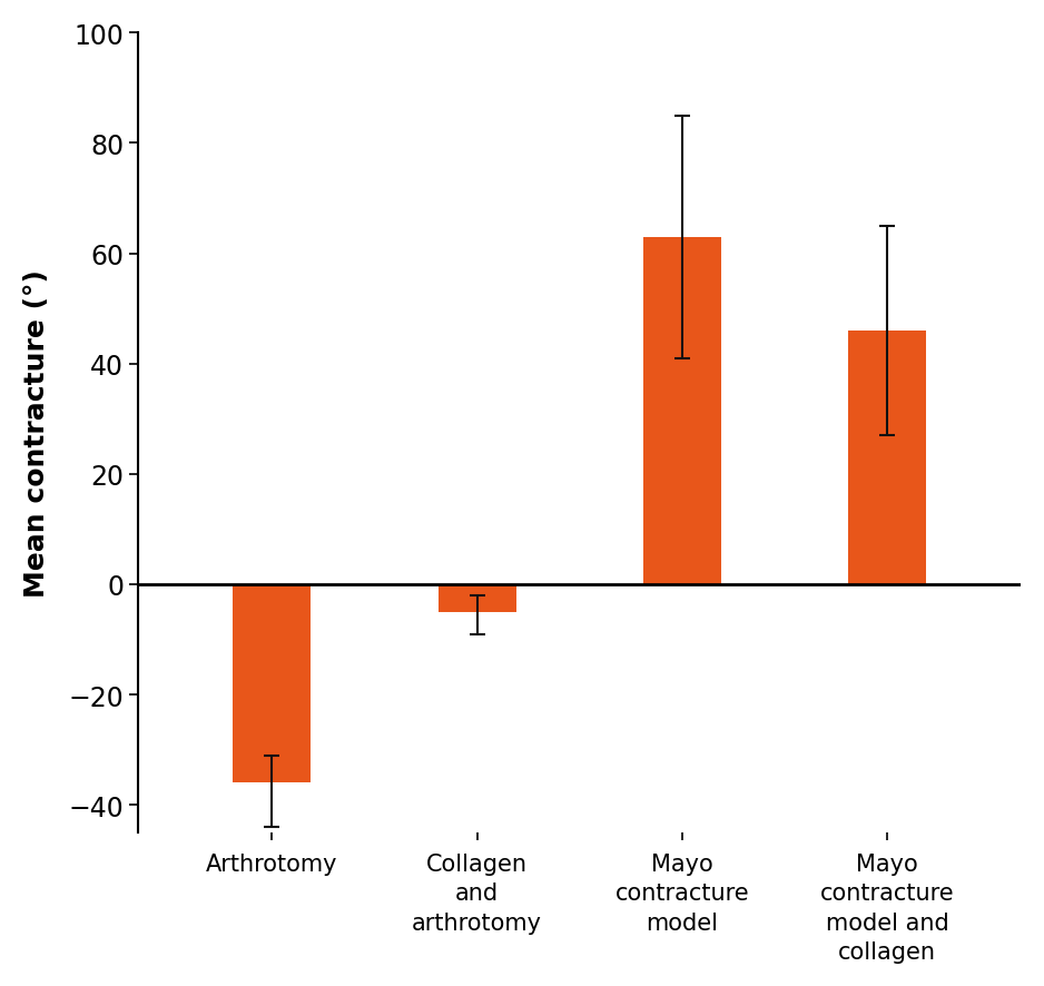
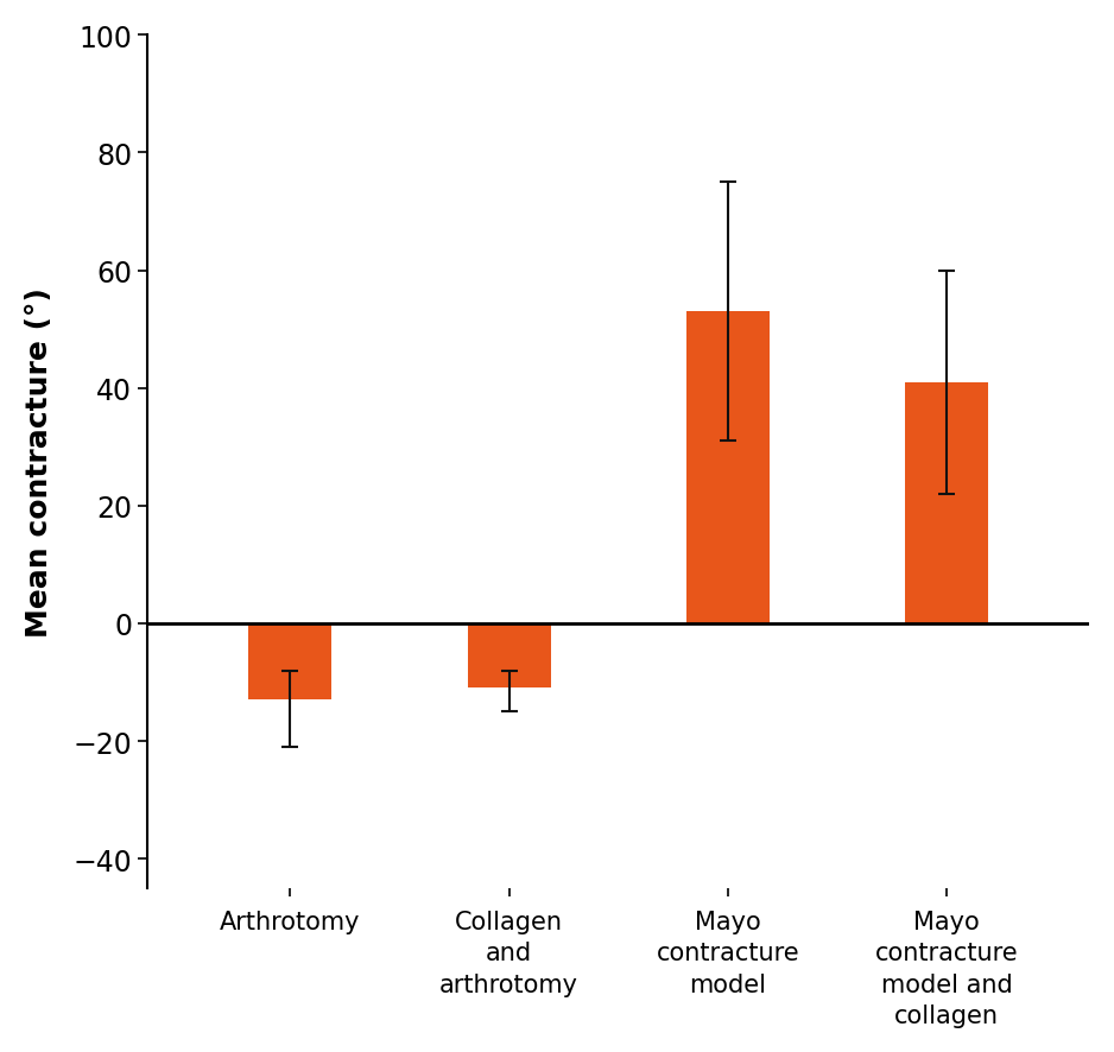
Arthrotomy: -36 -> -13
Collagen and arthrotomy: -5 -> -11
Mayo contracture model: 63 -> 53
Mayo contracture model and collagen: 46 -> 41
